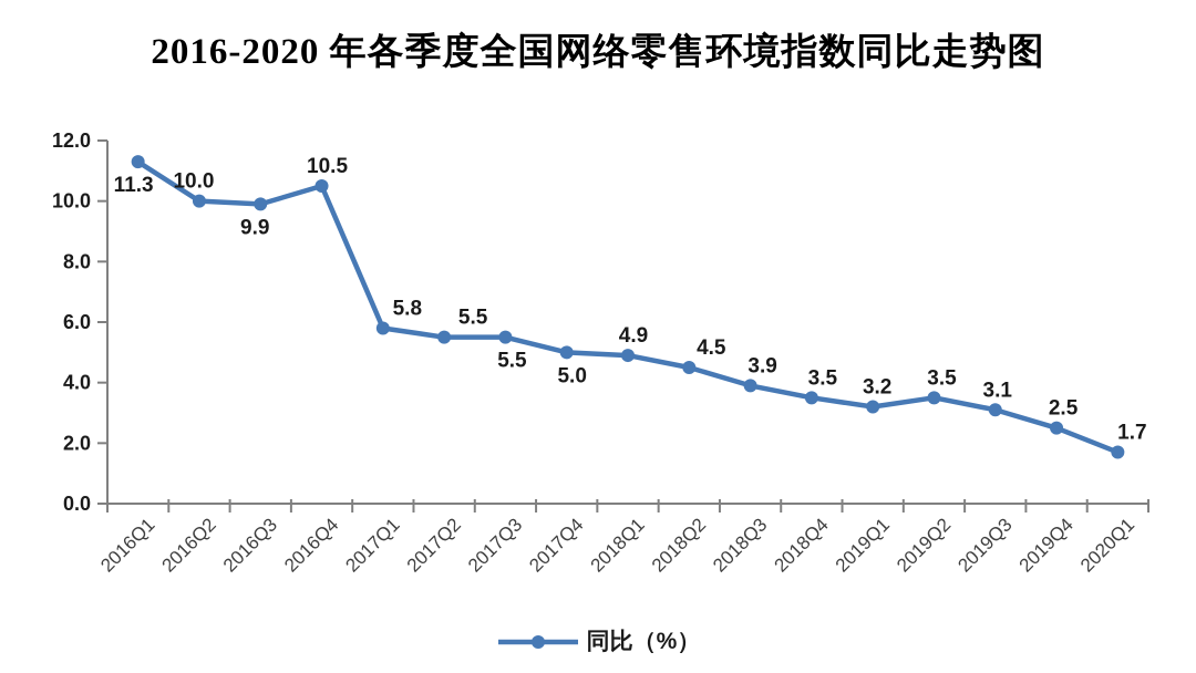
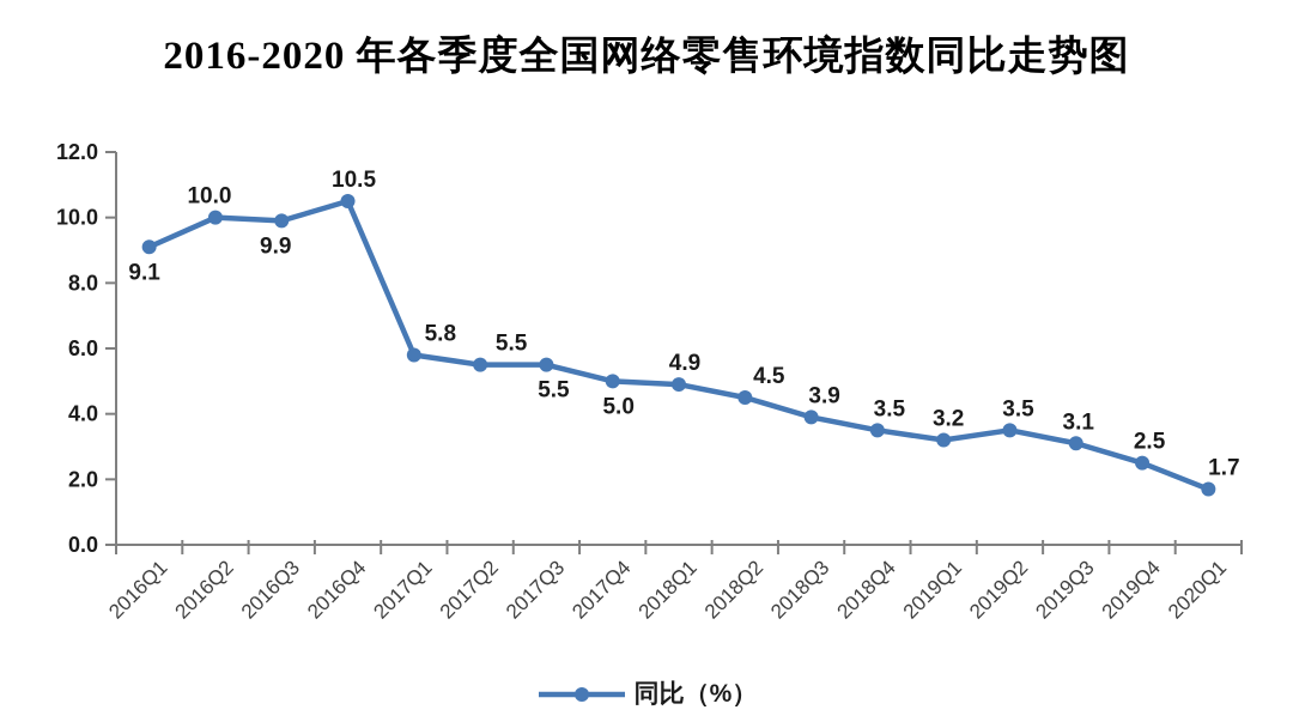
2016Q1: 11.3 -> 9.1
